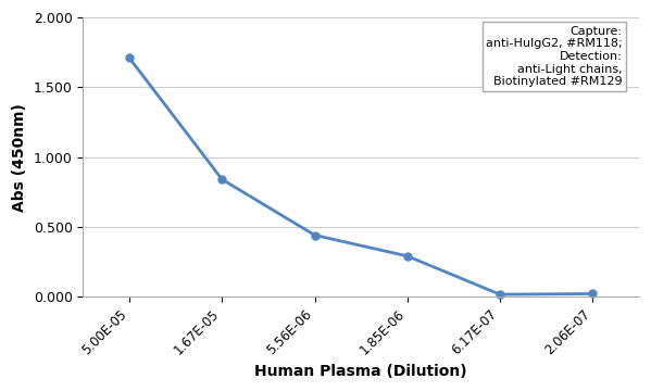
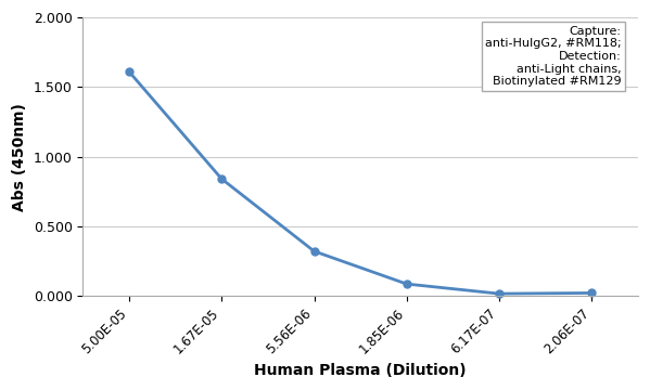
5.00E-05: 1.71 -> 1.61
5.56E-06: 0.44 -> 0.32
1.85E-06: 0.29 -> 0.09
